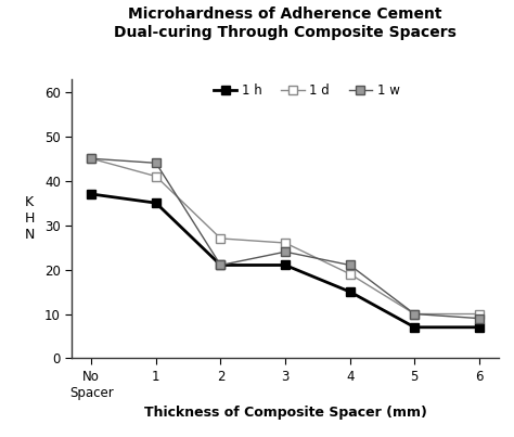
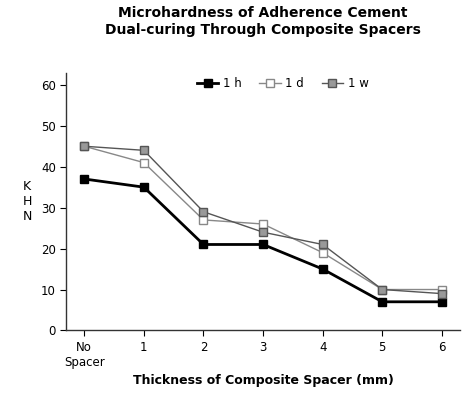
1 w/2: 21 -> 29
